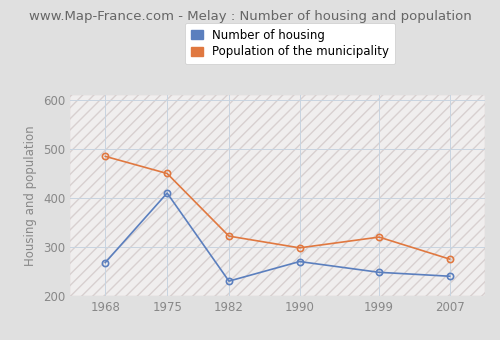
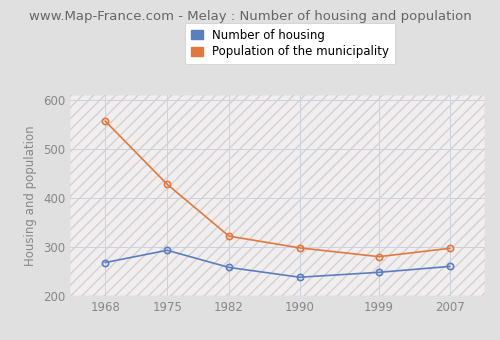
Population of the municipality/1968: 485 -> 557
Number of housing/1975: 410 -> 293
Population of the municipality/1975: 450 -> 428
Number of housing/1982: 230 -> 258
Number of housing/1990: 270 -> 238
Population of the municipality/1999: 320 -> 280
Number of housing/2007: 240 -> 260
Population of the municipality/2007: 275 -> 297
